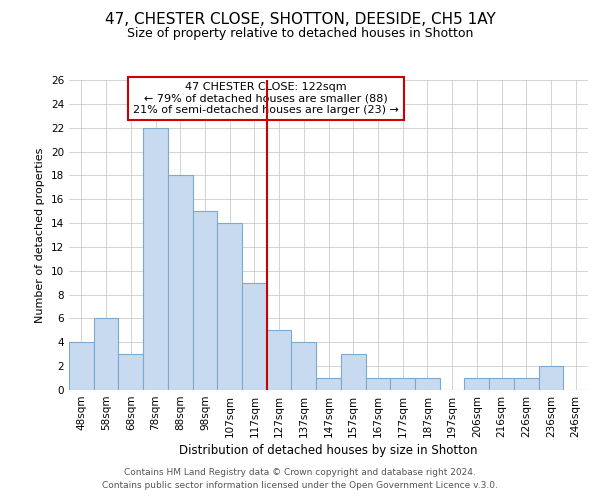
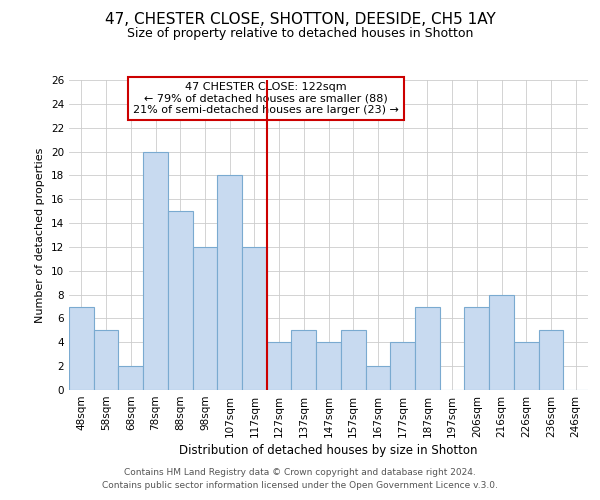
48sqm: 4 -> 7
58sqm: 6 -> 5
68sqm: 3 -> 2
78sqm: 22 -> 20
88sqm: 18 -> 15
98sqm: 15 -> 12
107sqm: 14 -> 18
117sqm: 9 -> 12
127sqm: 5 -> 4
137sqm: 4 -> 5
147sqm: 1 -> 4
157sqm: 3 -> 5
167sqm: 1 -> 2
177sqm: 1 -> 4
187sqm: 1 -> 7
206sqm: 1 -> 7
216sqm: 1 -> 8
226sqm: 1 -> 4
236sqm: 2 -> 5
